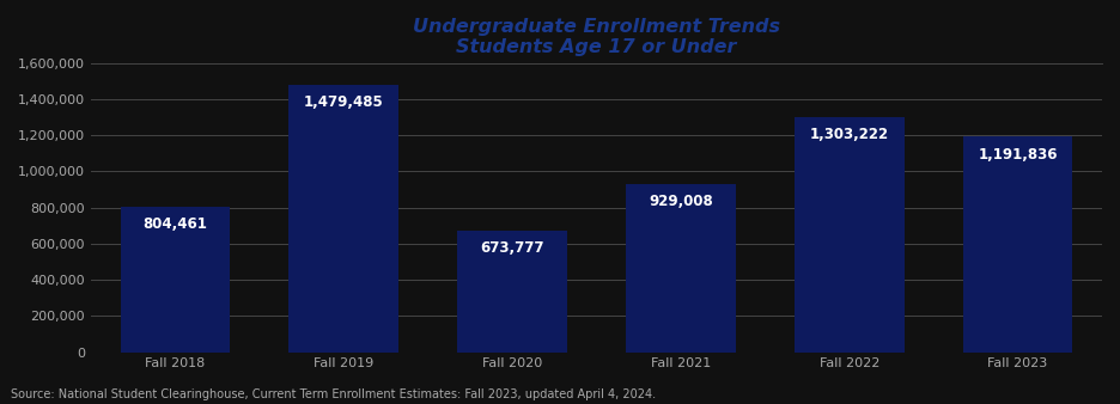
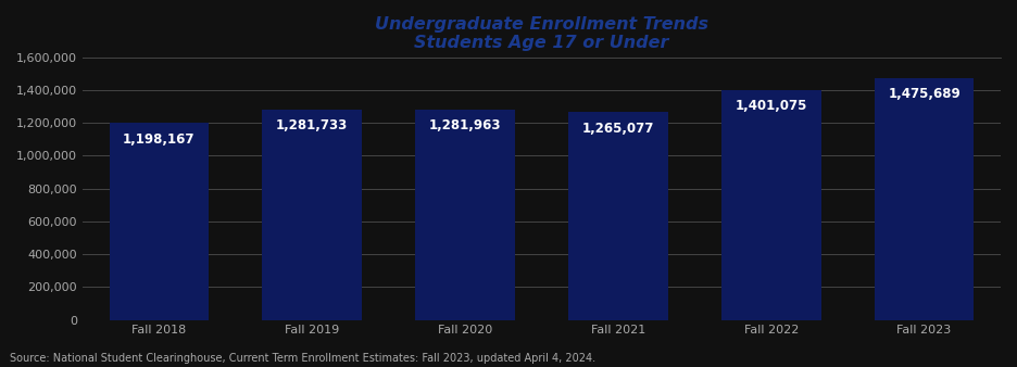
Fall 2018: 804,461 -> 1,198,167
Fall 2019: 1,479,485 -> 1,281,733
Fall 2020: 673,777 -> 1,281,963
Fall 2021: 929,008 -> 1,265,077
Fall 2022: 1,303,222 -> 1,401,075
Fall 2023: 1,191,836 -> 1,475,689
